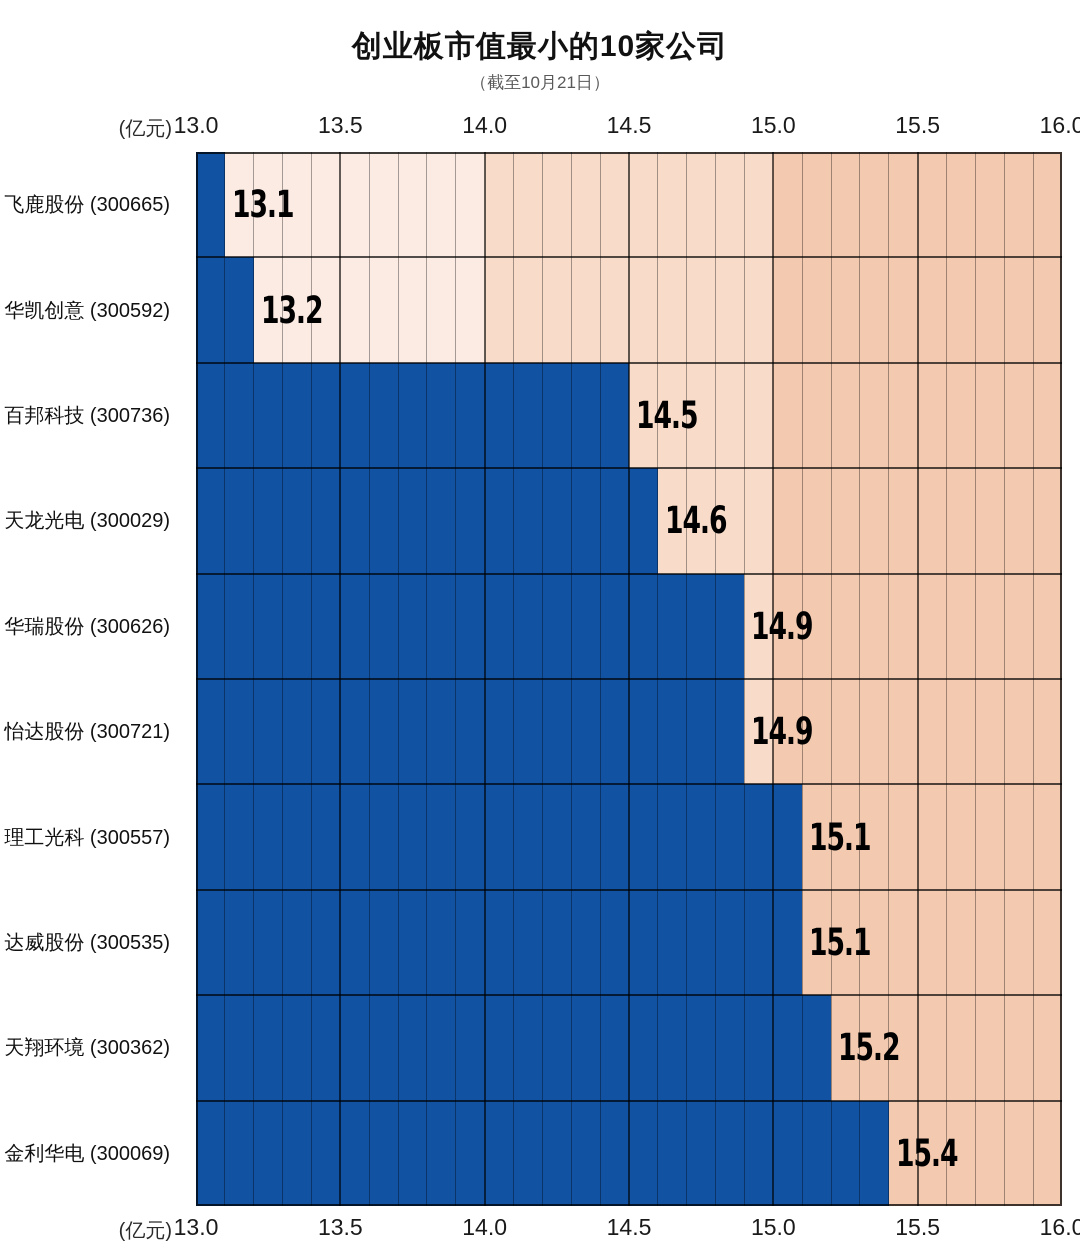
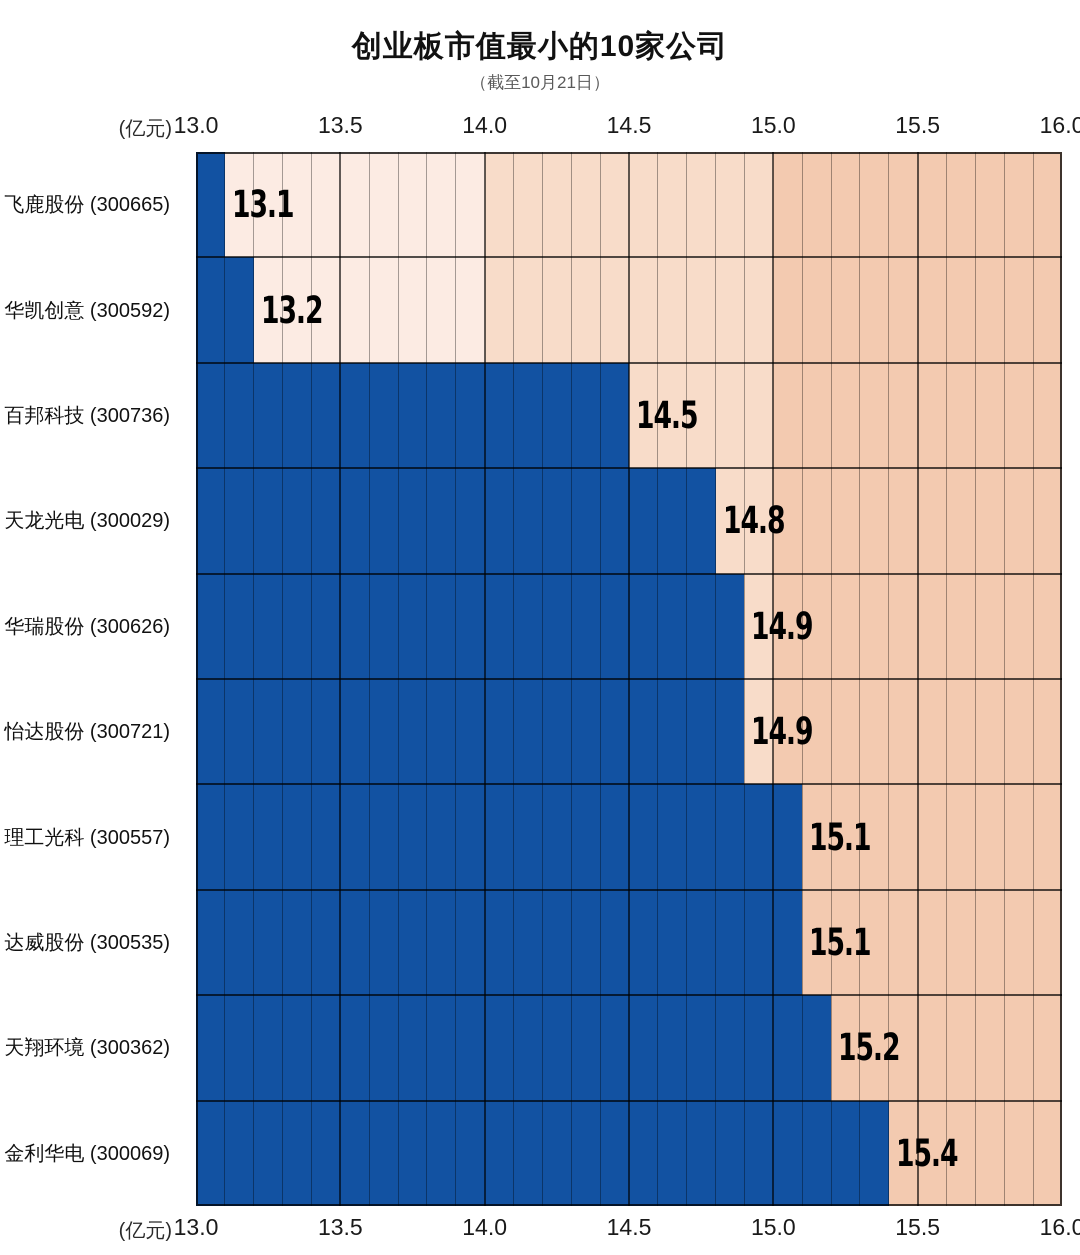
天龙光电 (300029): 14.6 -> 14.8
